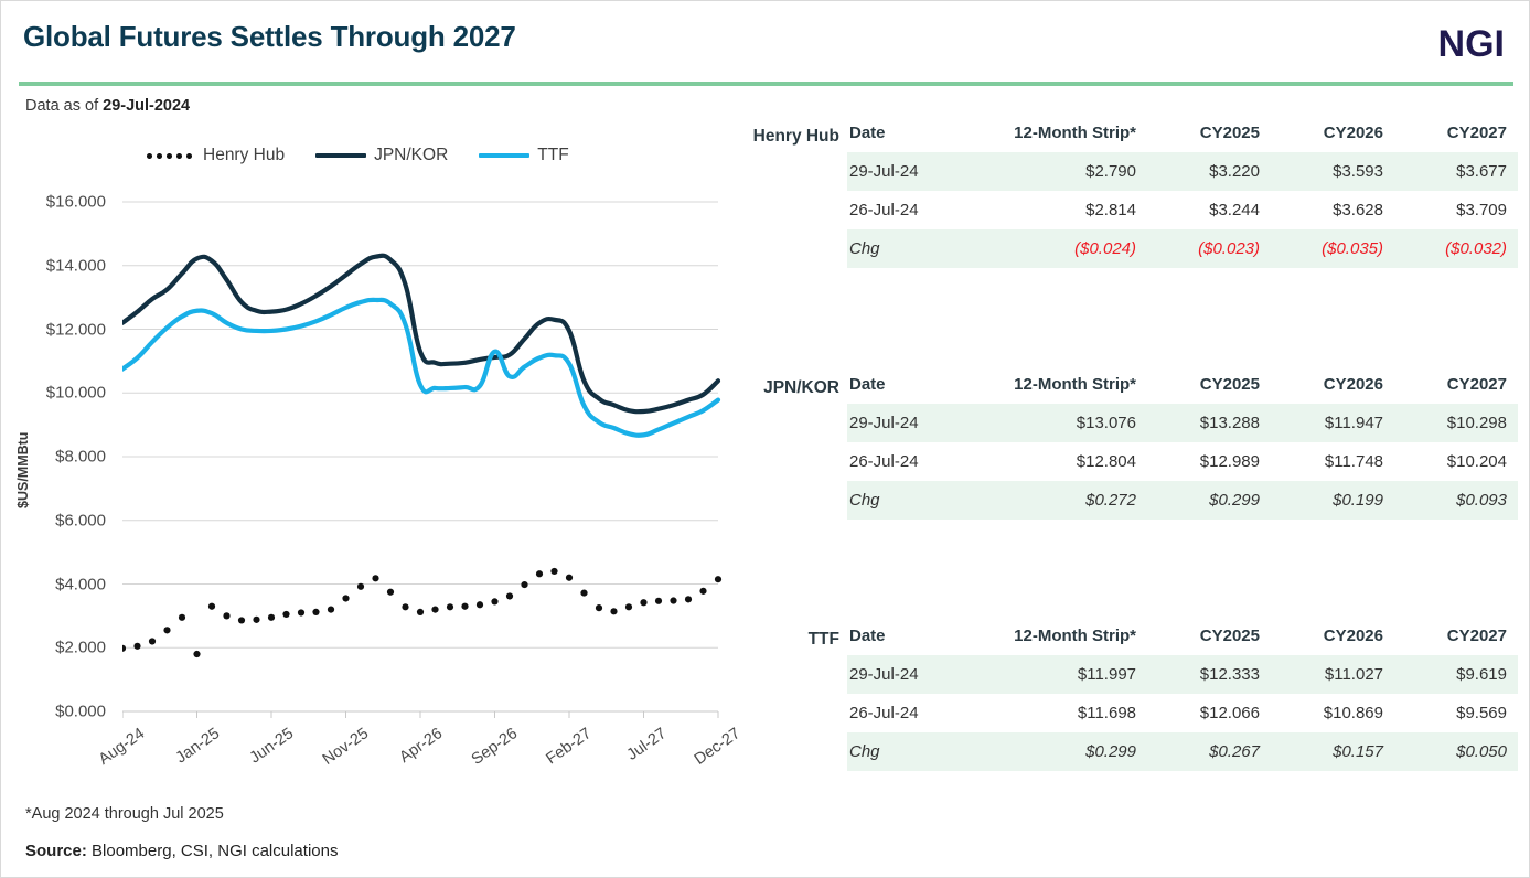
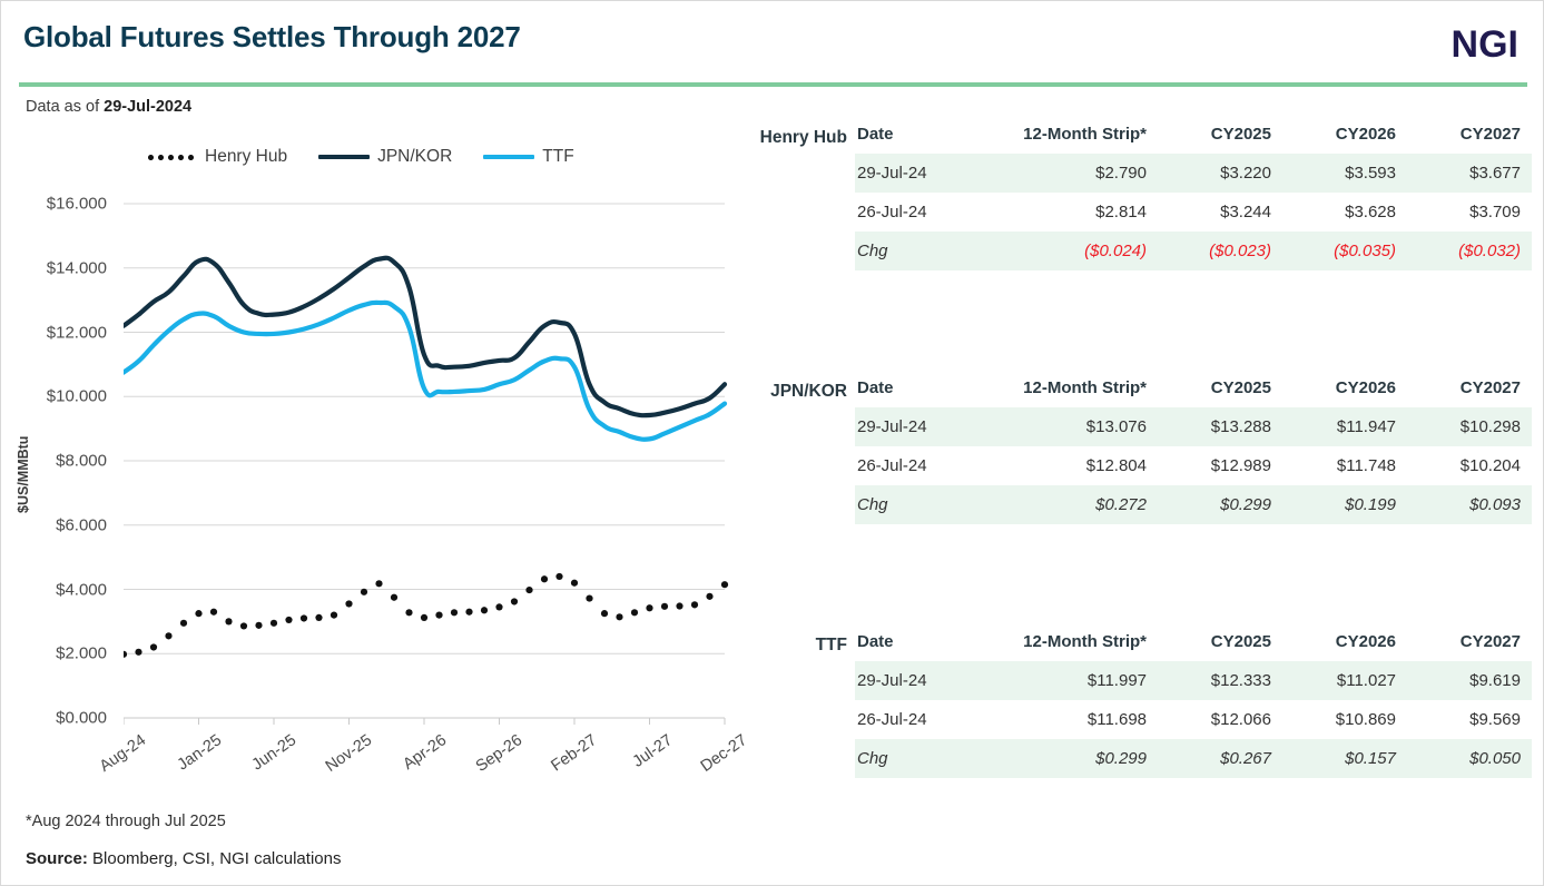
Henry Hub/Jan-25: $1.8 -> $3.2
TTF/Sep-26: $11.3 -> $10.4
